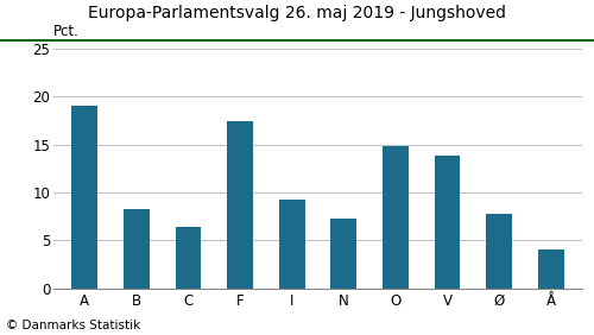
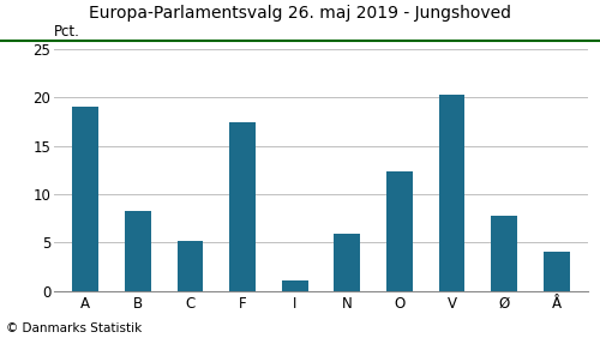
C: 6.4 -> 5.2
I: 9.2 -> 1.0
N: 7.2 -> 5.9
O: 14.8 -> 12.3
V: 13.8 -> 20.3
